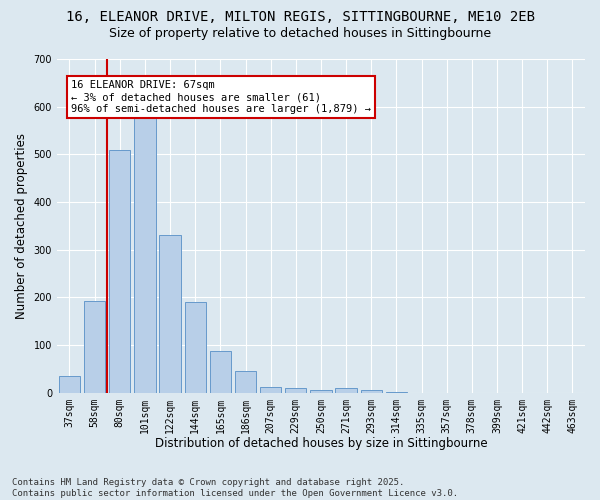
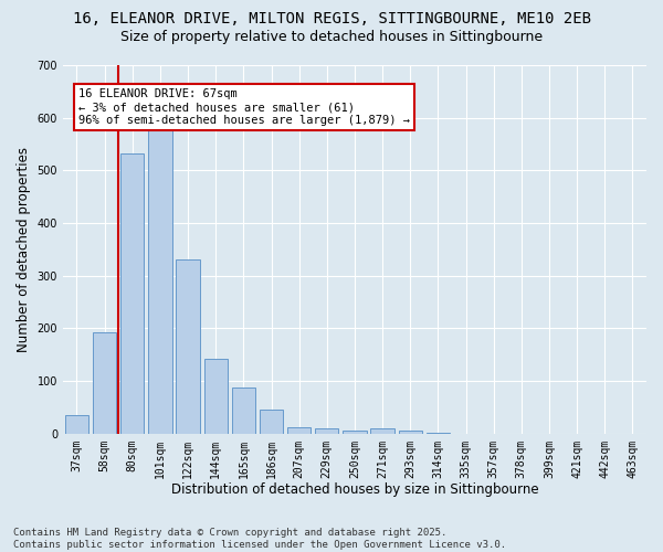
80sqm: 510 -> 533
144sqm: 190 -> 142
